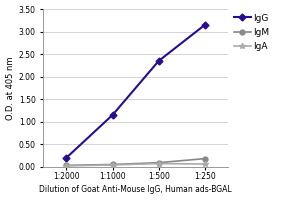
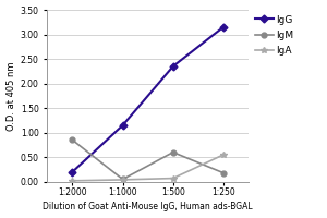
IgM/1:2000: 0.03 -> 0.85
IgM/1:500: 0.09 -> 0.60
IgA/1:250: 0.06 -> 0.55
